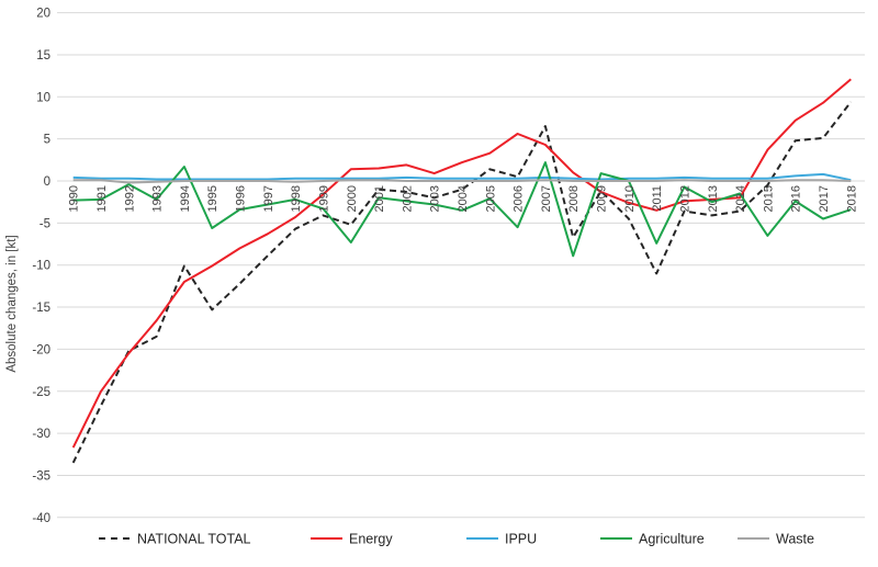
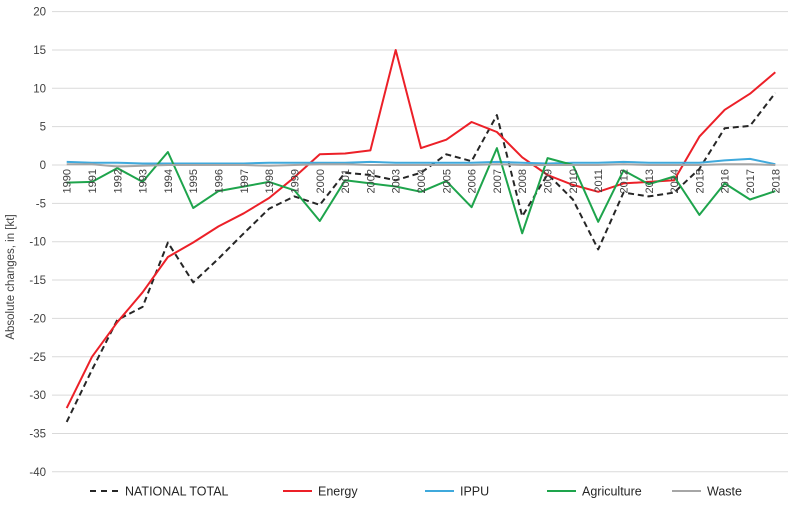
Energy/2003: 1 -> 15
